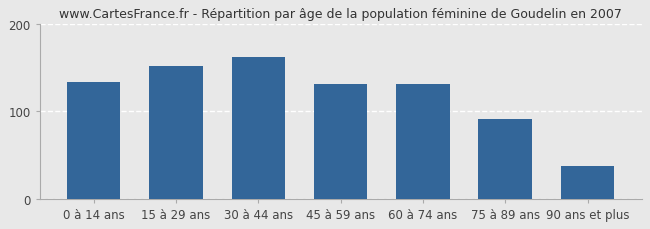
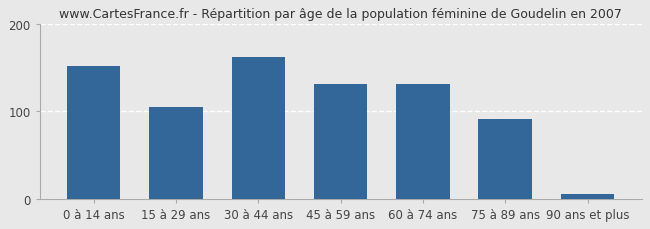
0 à 14 ans: 134 -> 152
15 à 29 ans: 152 -> 105
90 ans et plus: 38 -> 5
